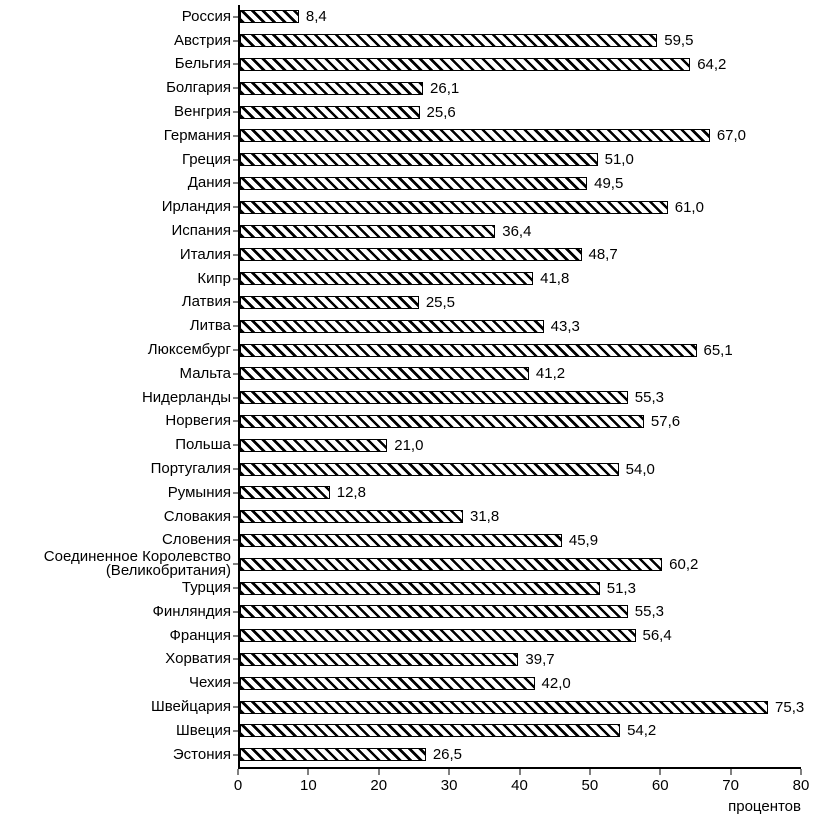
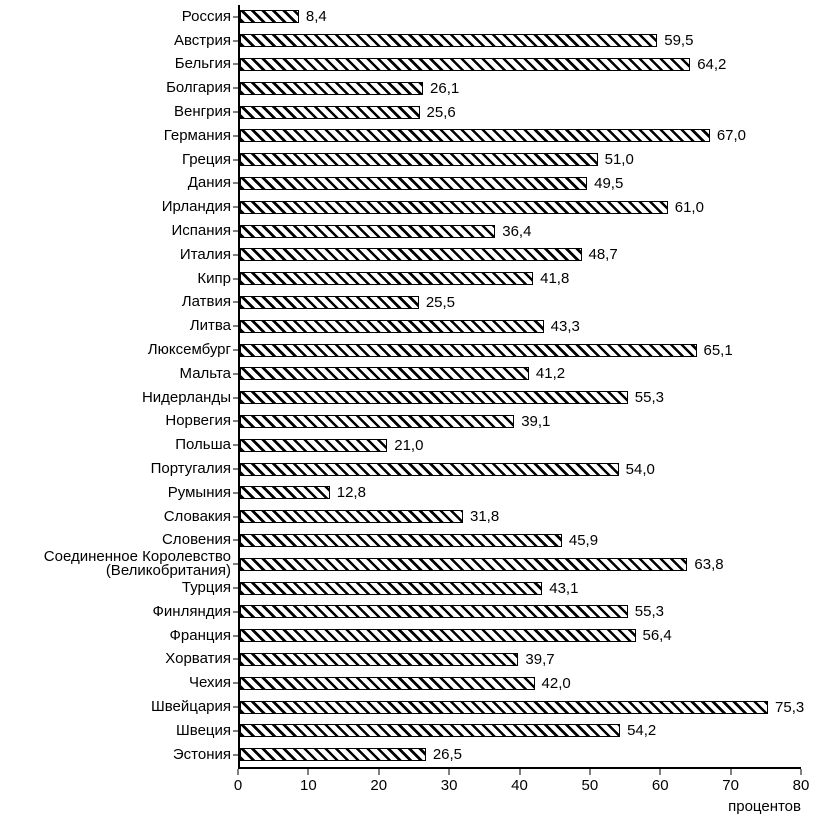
Норвегия: 57,6 -> 39,1
Соединенное Королевство (Великобритания): 60,2 -> 63,8
Турция: 51,3 -> 43,1
